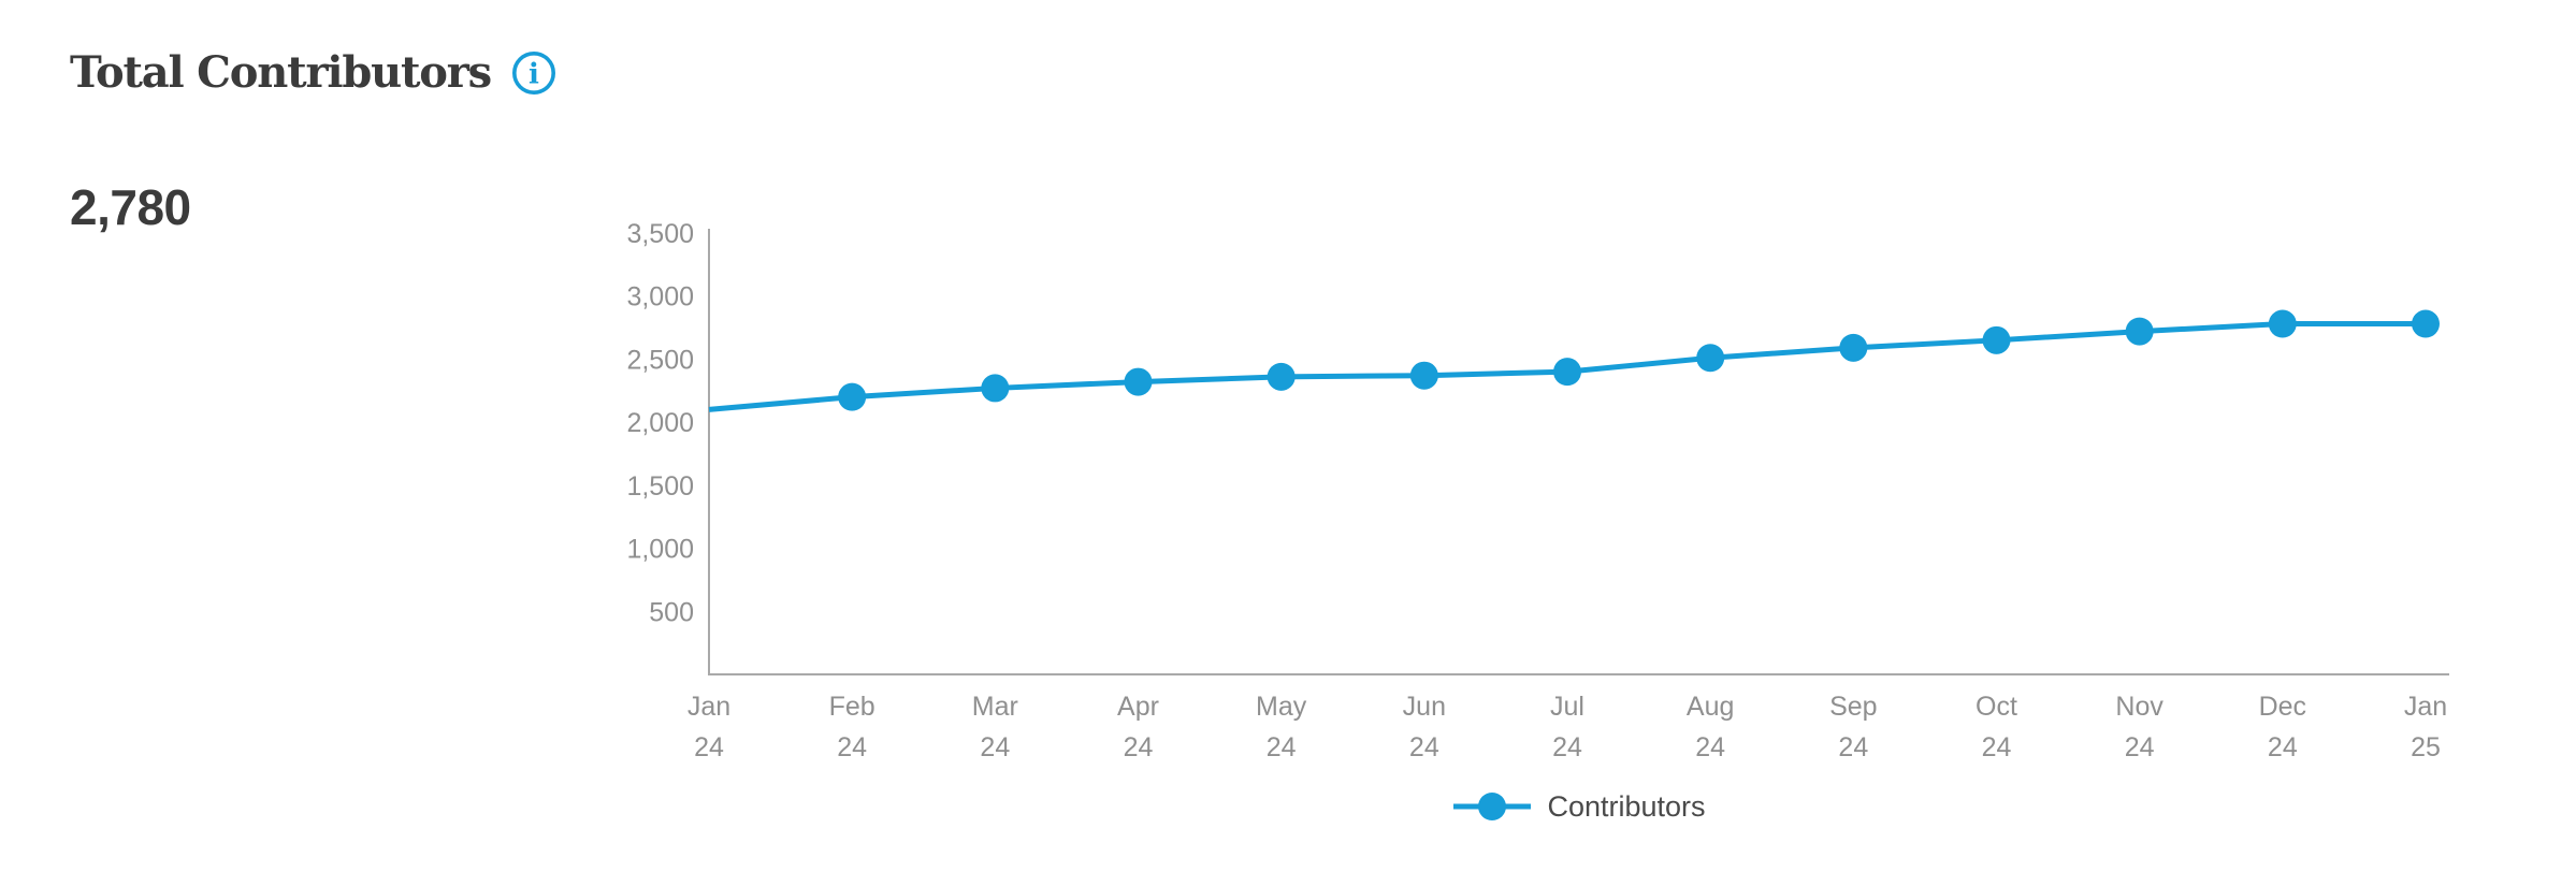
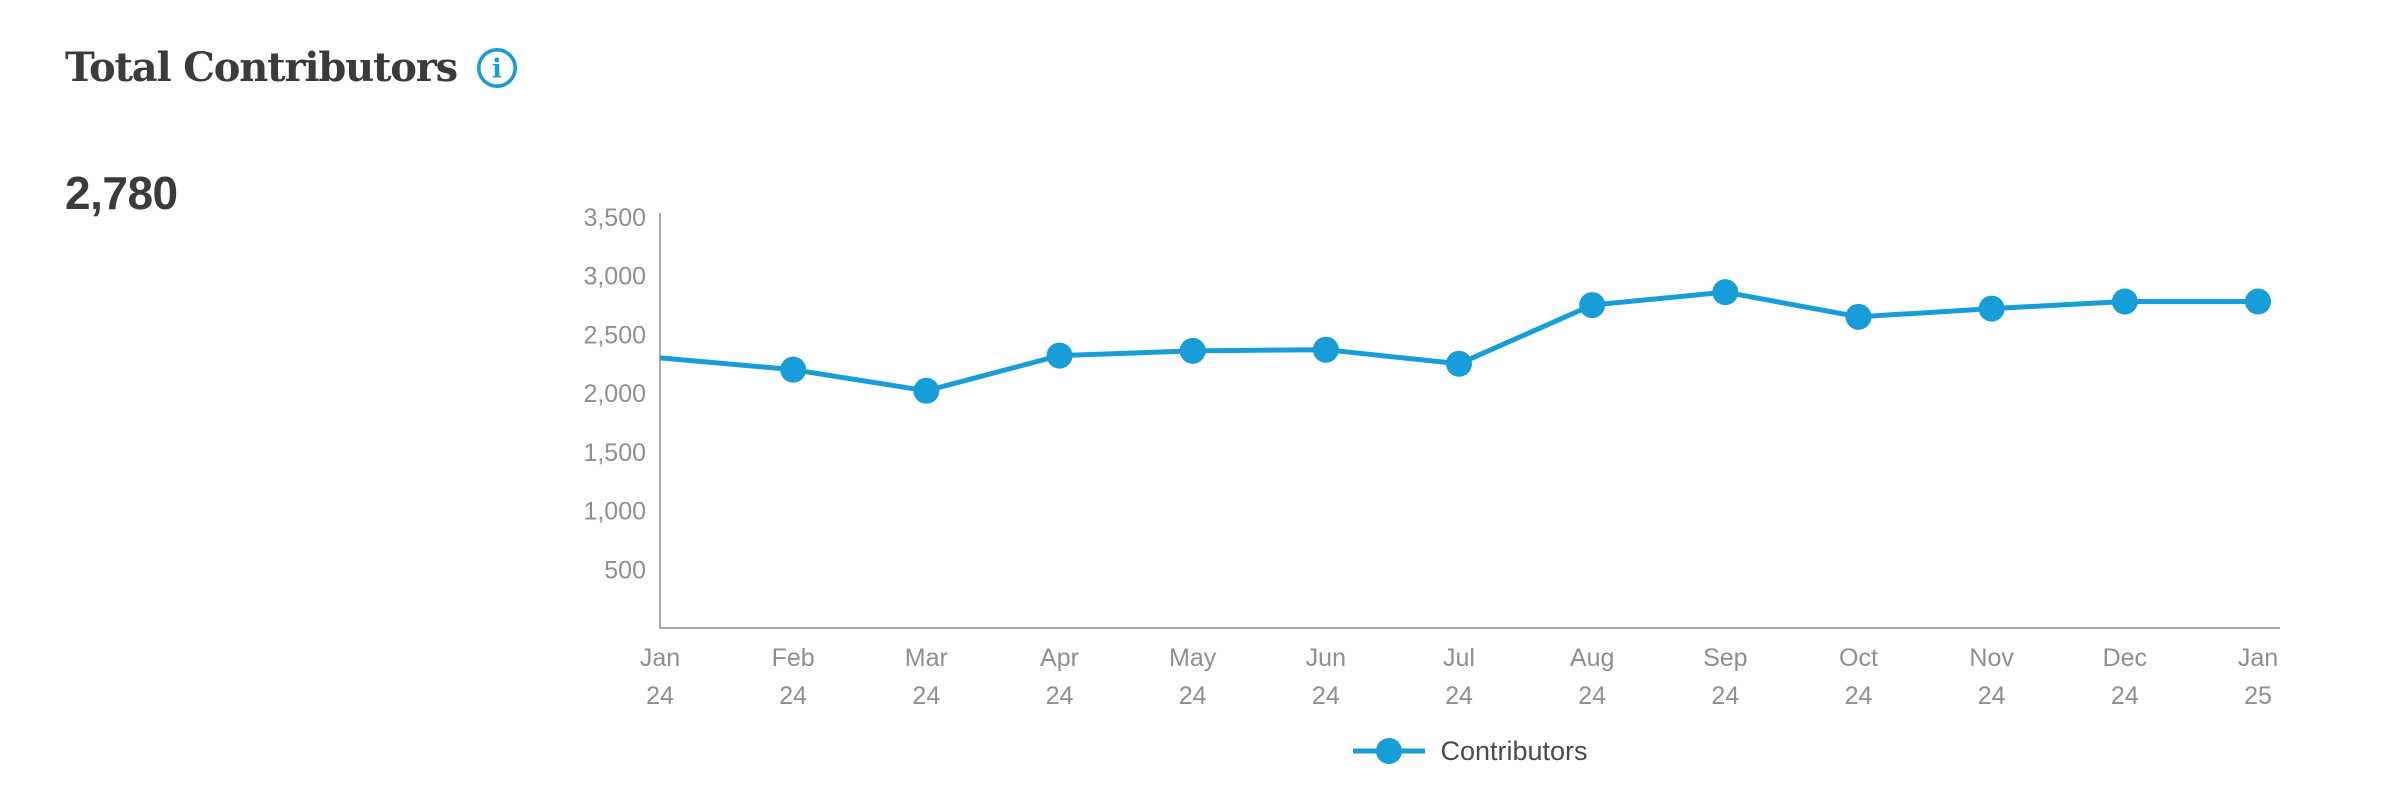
Jan 24: 2100 -> 2300
Mar 24: 2270 -> 2020
Jul 24: 2400 -> 2250
Aug 24: 2510 -> 2750
Sep 24: 2590 -> 2860
